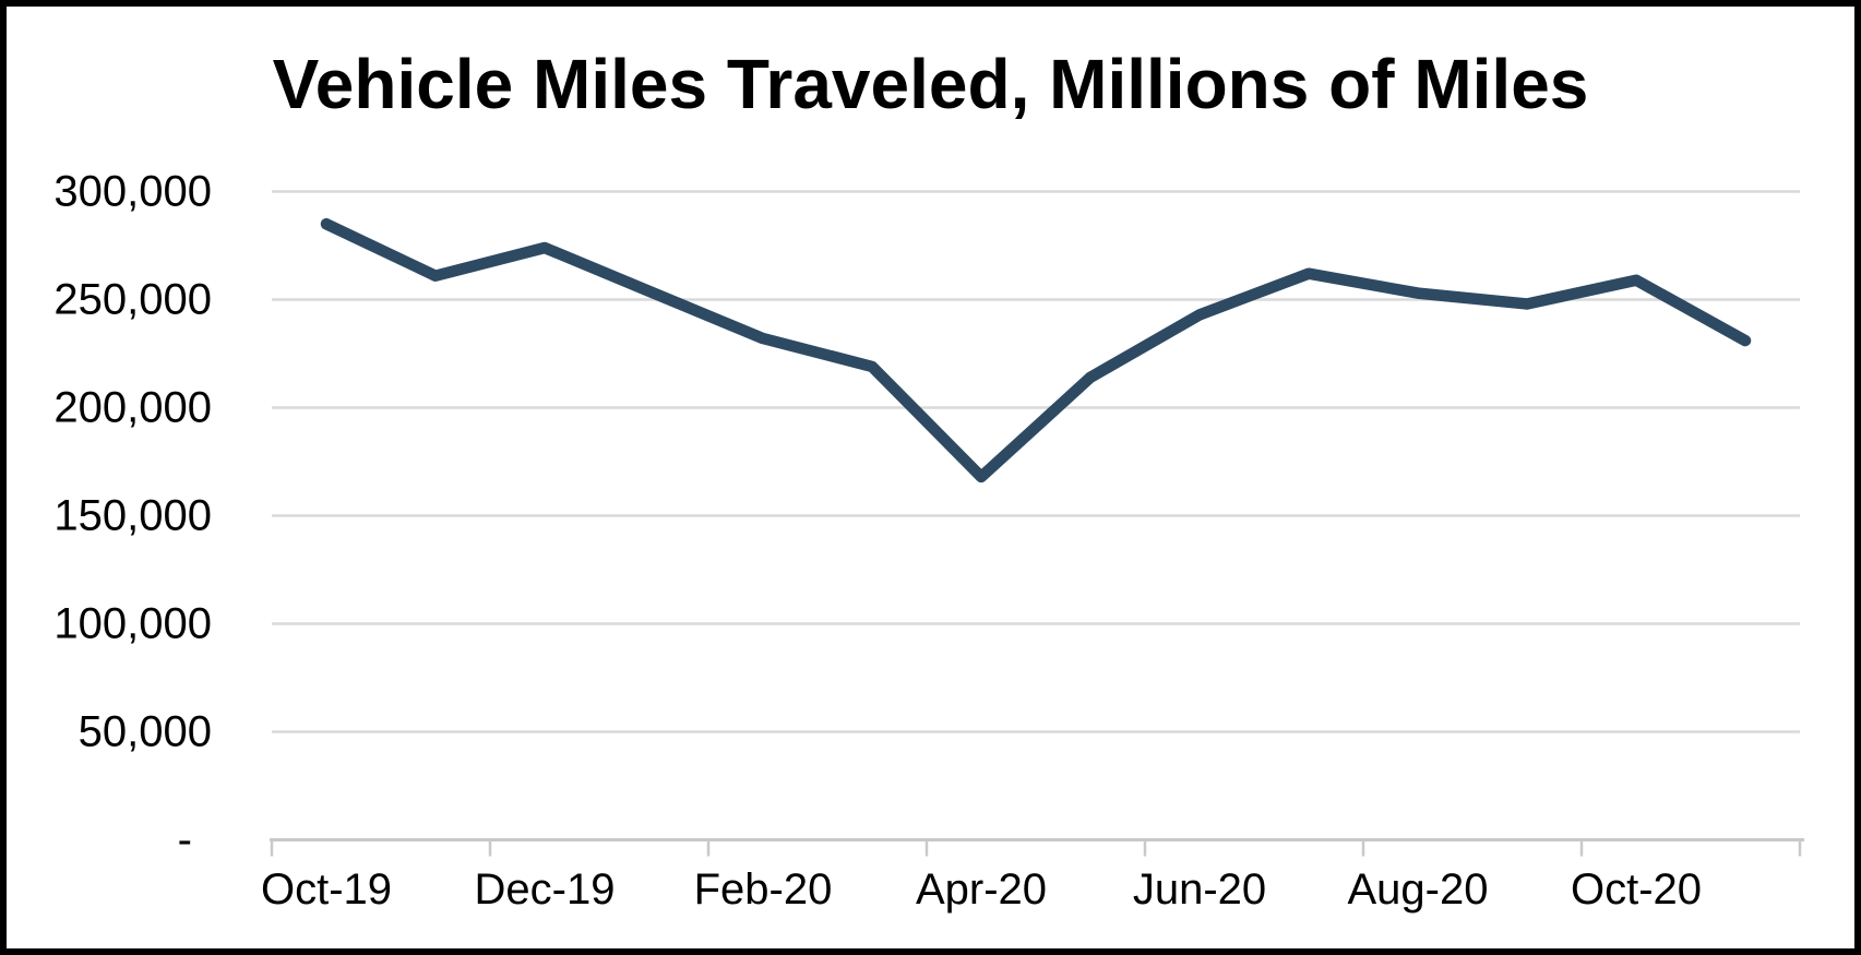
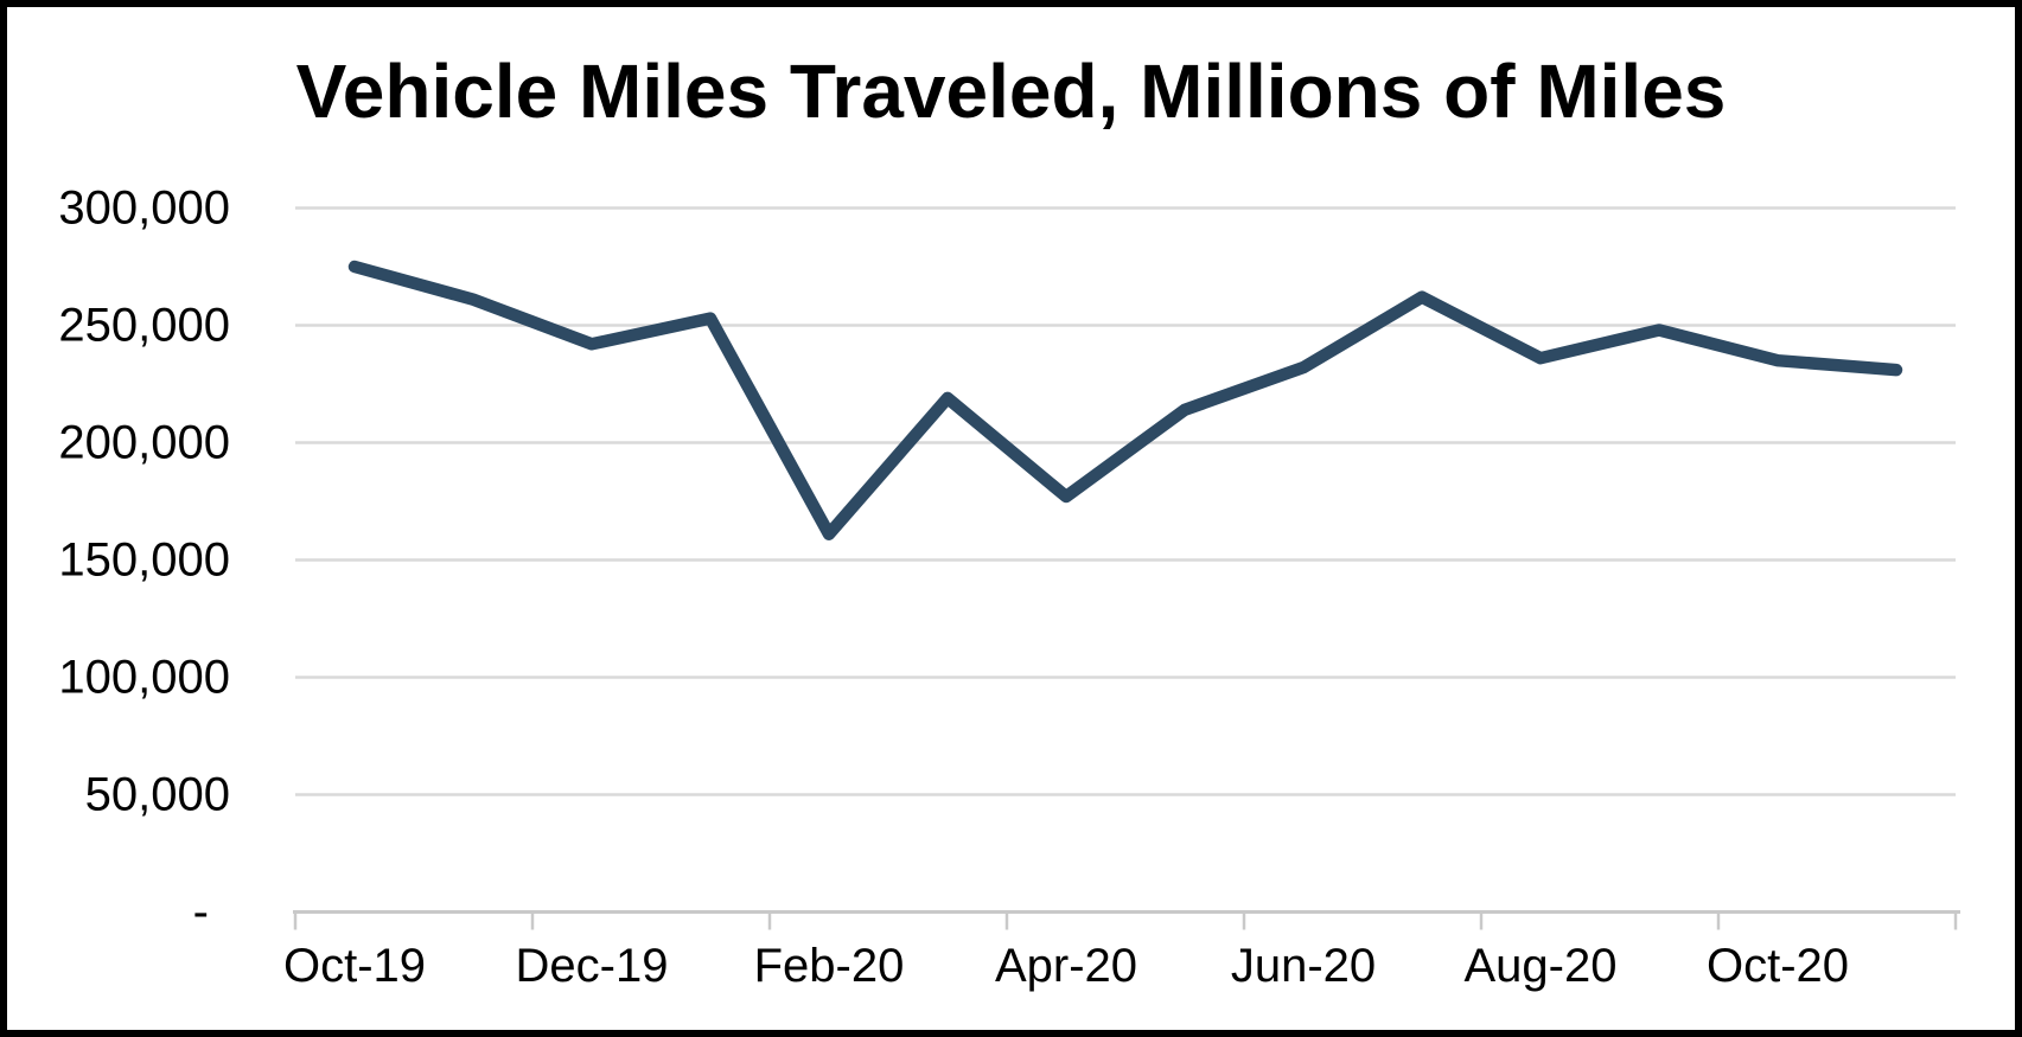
Oct-19: 285000 -> 275000
Dec-19: 274000 -> 242000
Feb-20: 232000 -> 161000
Apr-20: 168000 -> 177000
Jun-20: 243000 -> 232000
Aug-20: 253000 -> 236000
Oct-20: 259000 -> 235000
